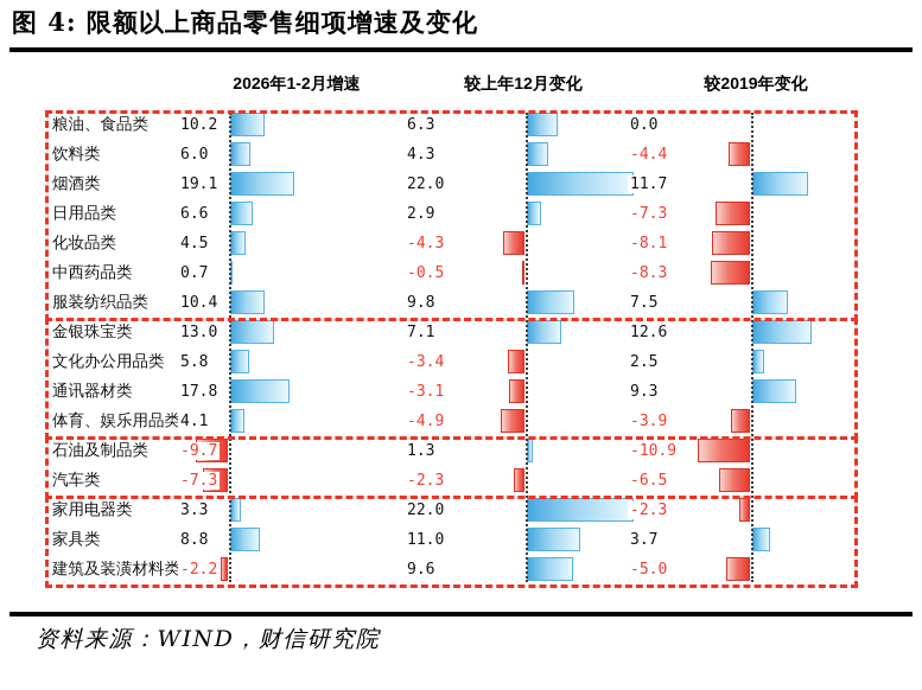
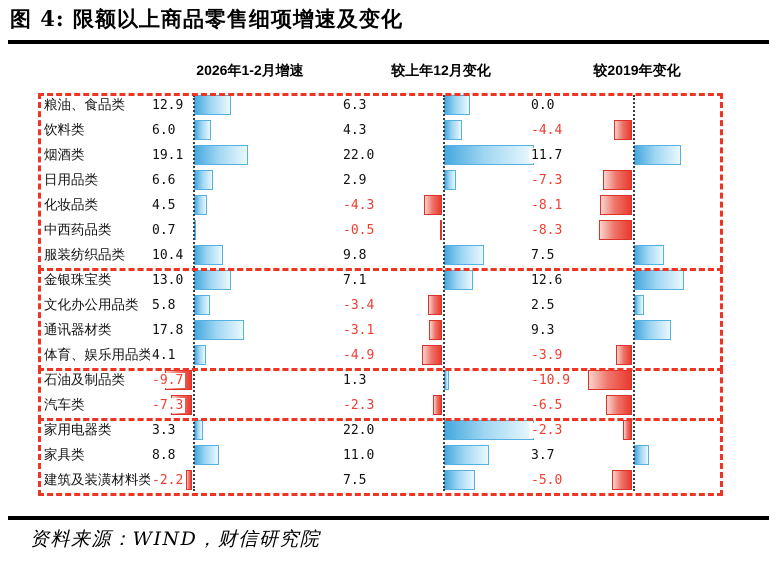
2026年1-2月增速/粮油、食品类: 10.2 -> 12.9
较上年12月变化/建筑及装潢材料类: 9.6 -> 7.5
